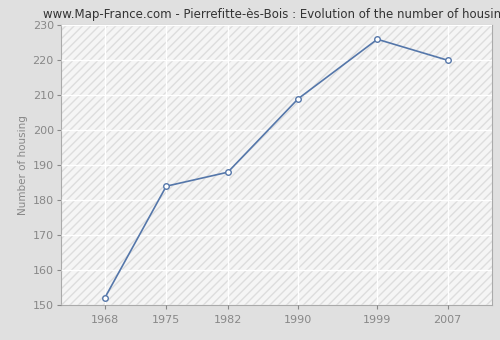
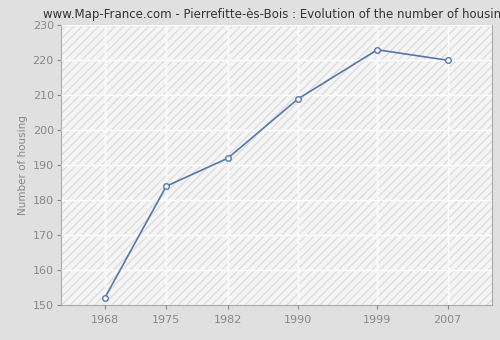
1982: 188 -> 192
1999: 226 -> 223
